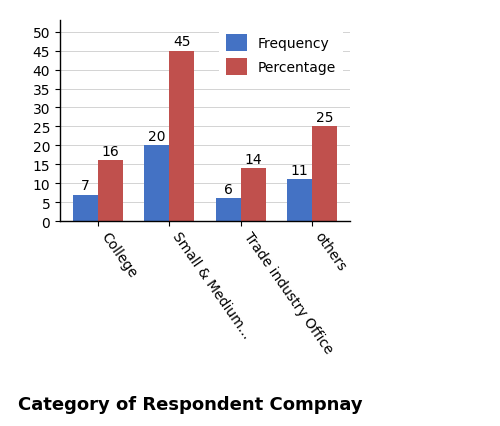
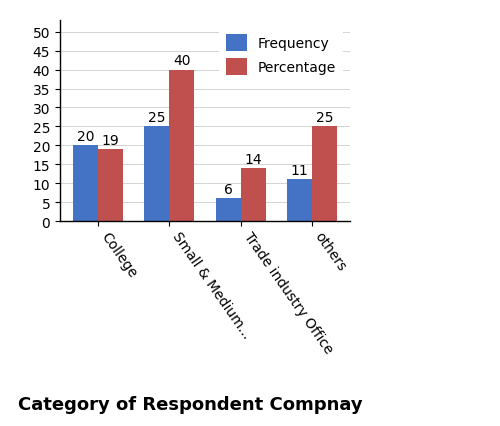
Frequency/College: 7 -> 20
Percentage/College: 16 -> 19
Frequency/Small & Medium...: 20 -> 25
Percentage/Small & Medium...: 45 -> 40
